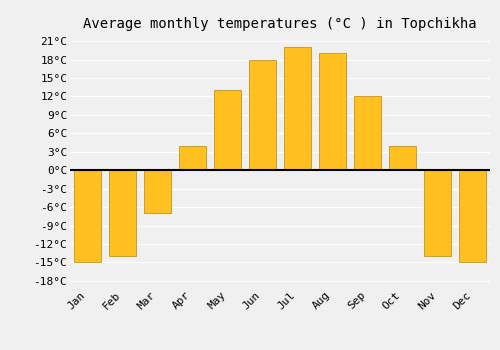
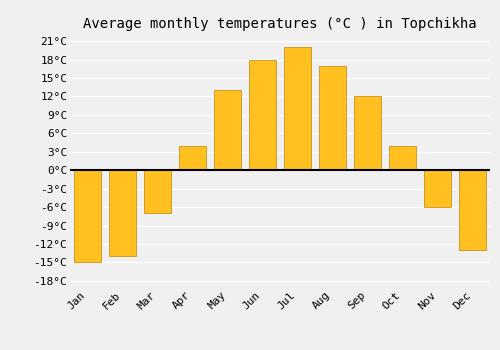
Aug: 19°C -> 17°C
Nov: -14°C -> -6°C
Dec: -15°C -> -13°C
